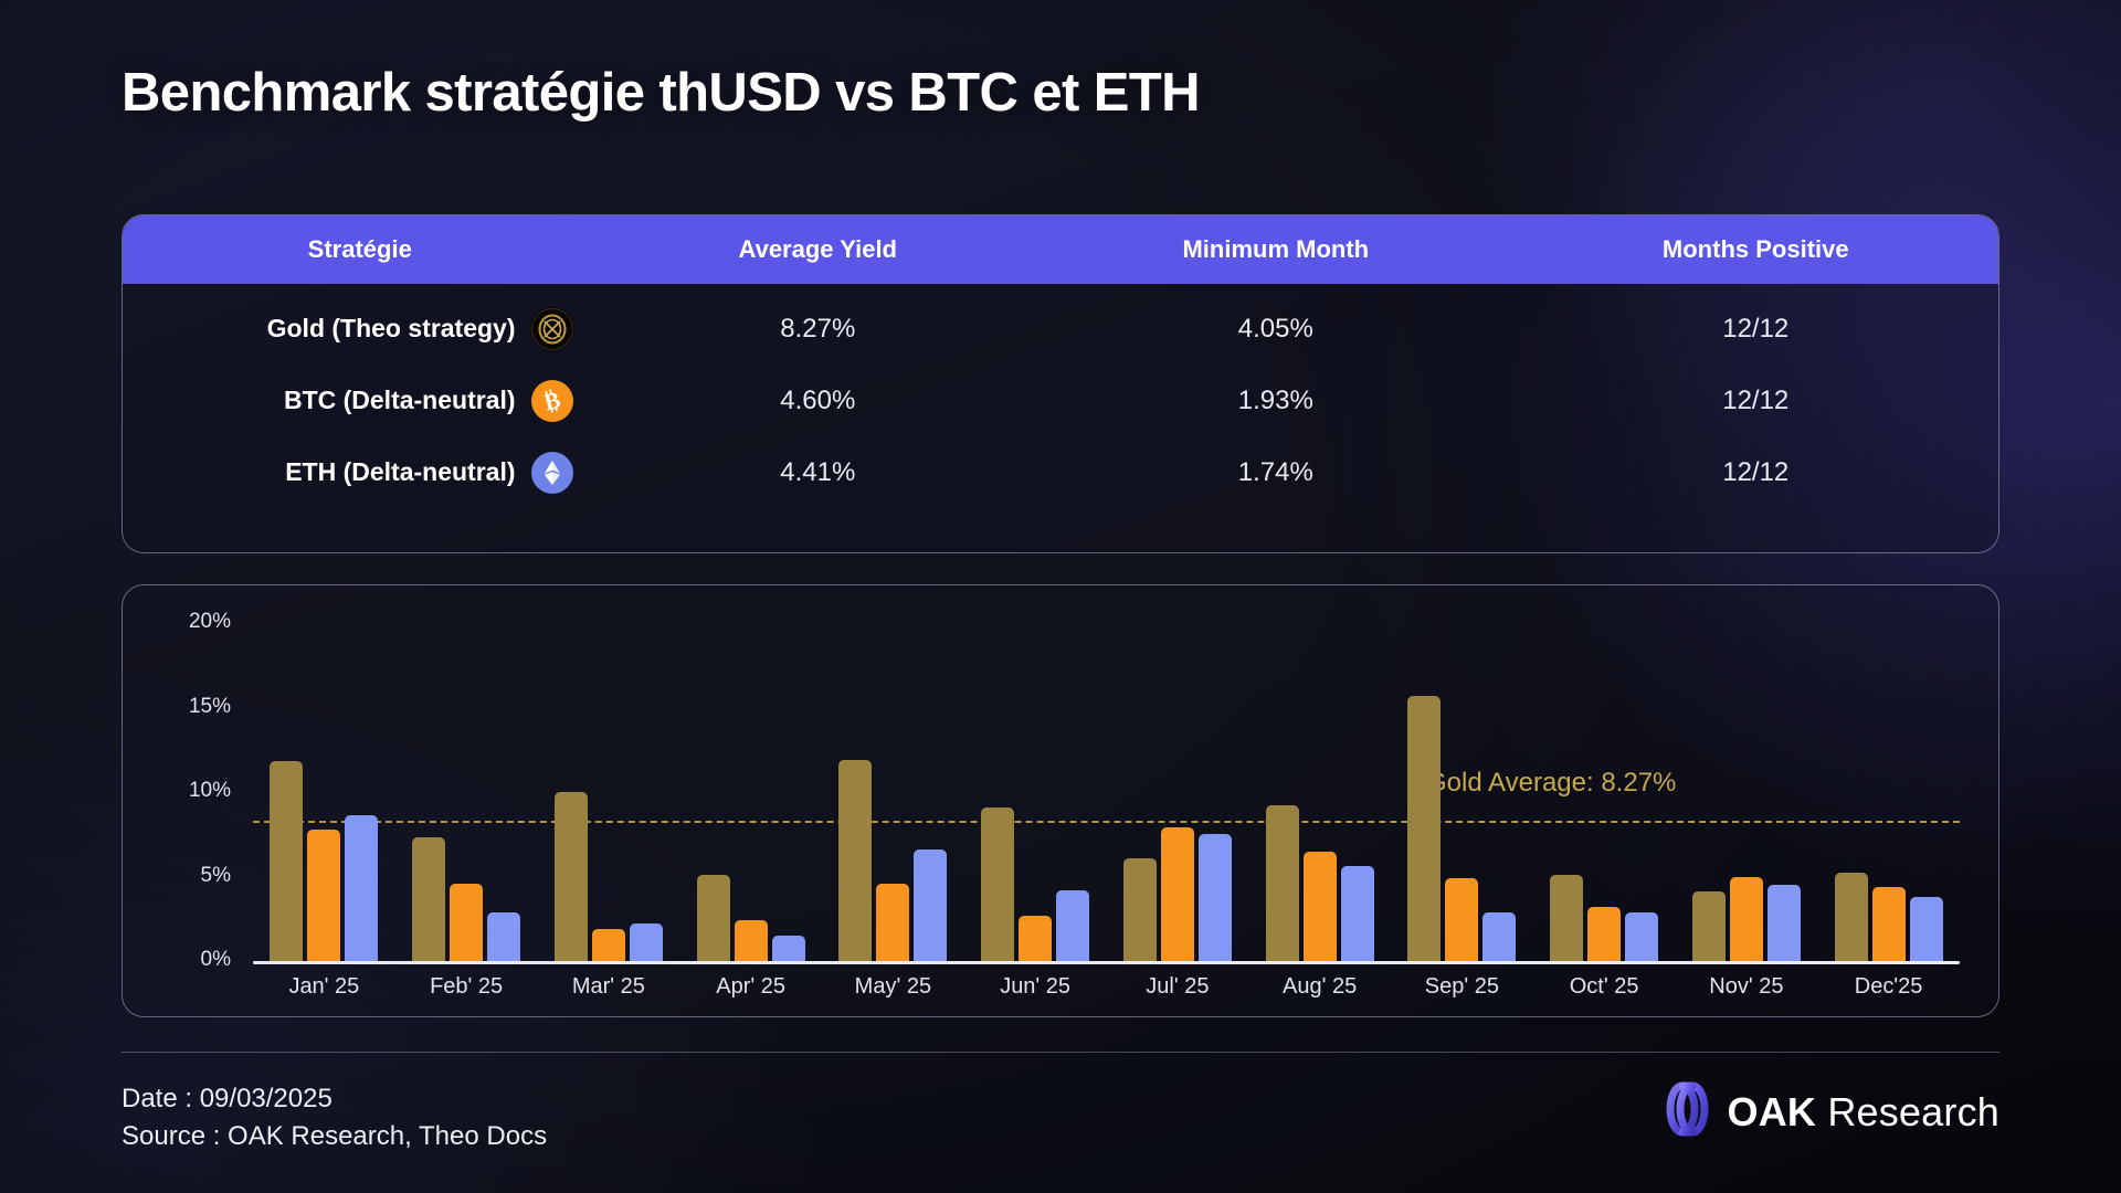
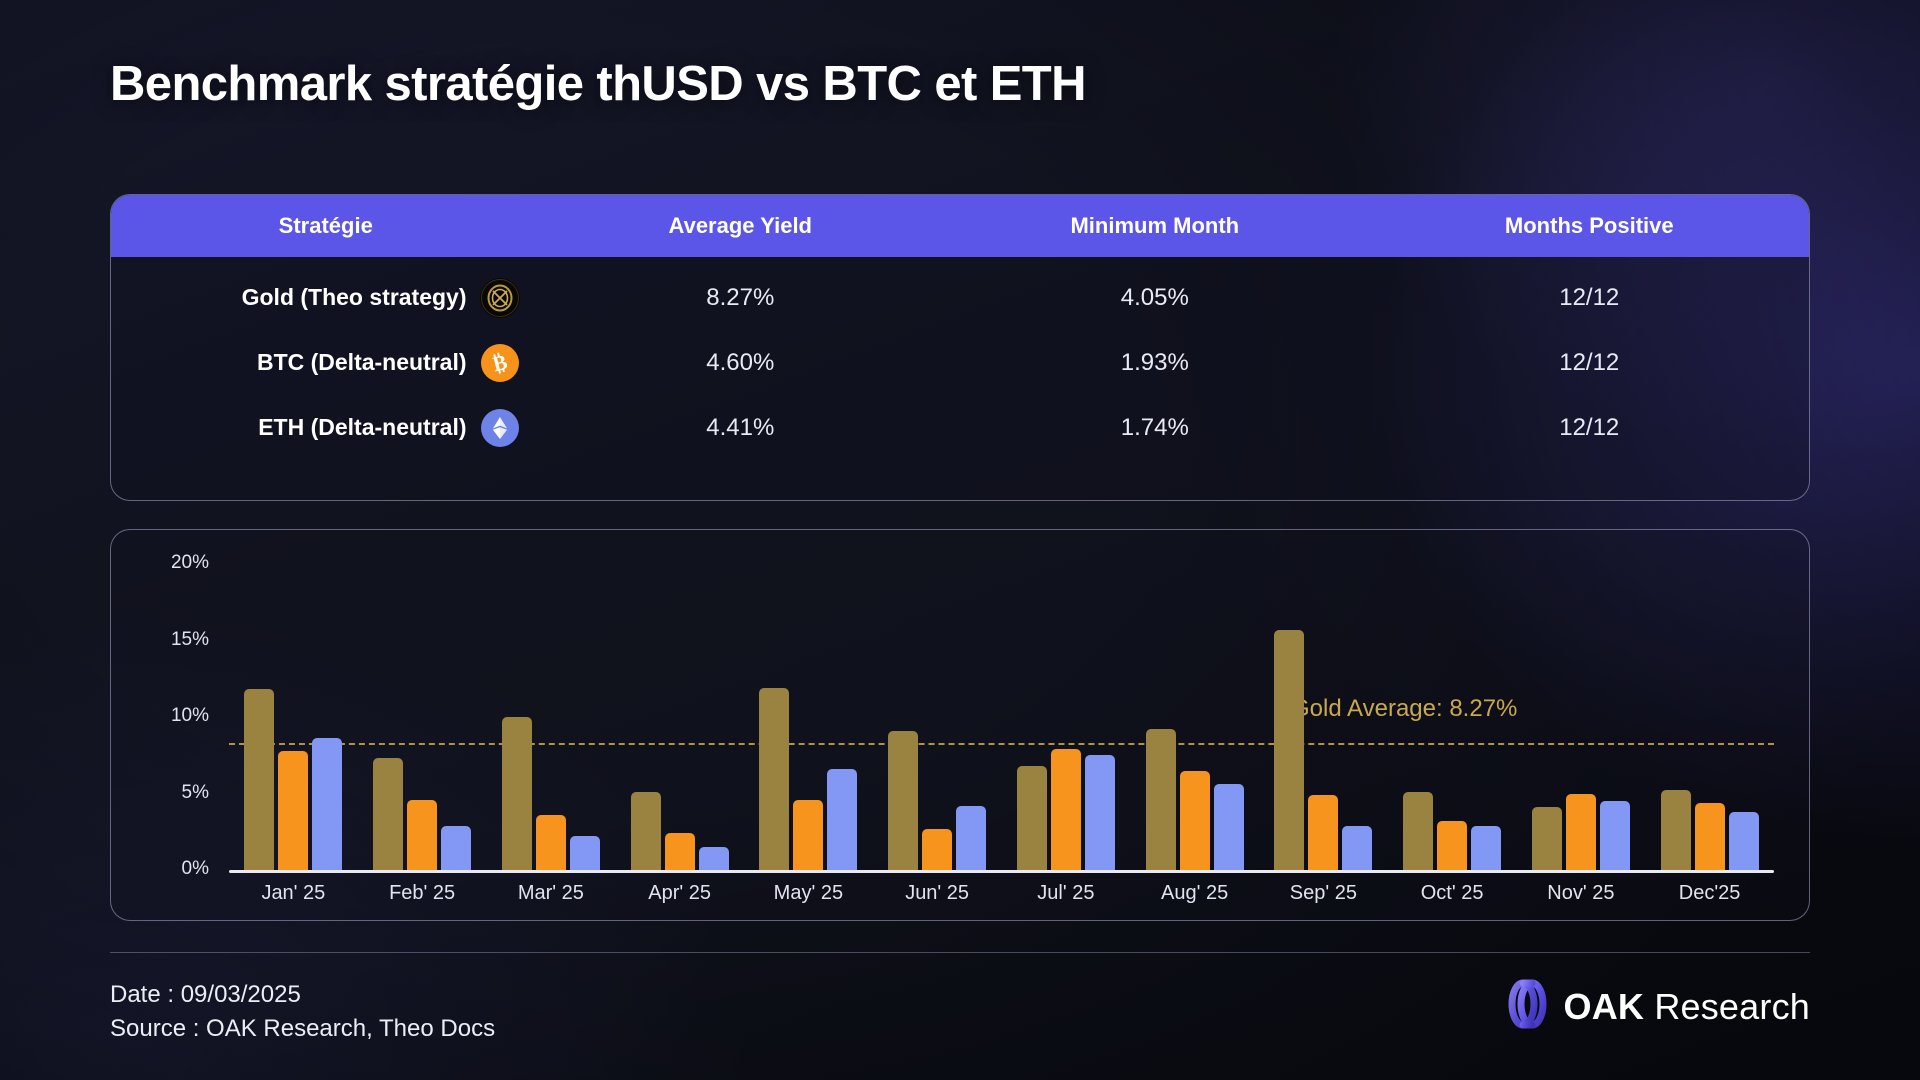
BTC (Delta-neutral)/Mar' 25: 1.9% -> 3.6%
Gold (Theo strategy)/Jul' 25: 6.1% -> 6.8%
